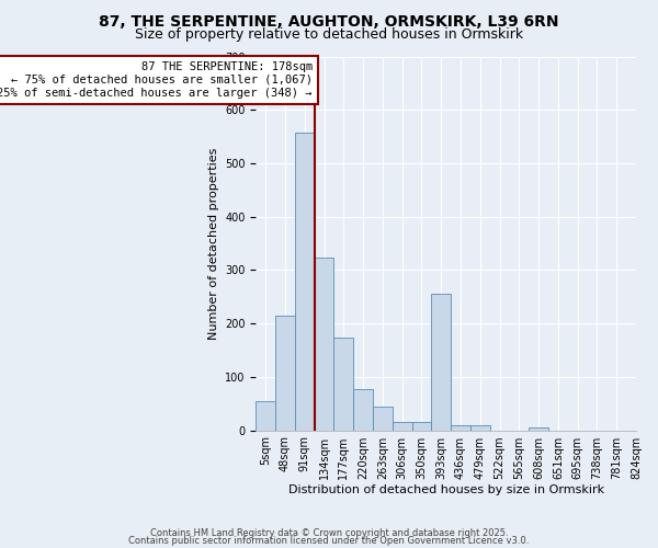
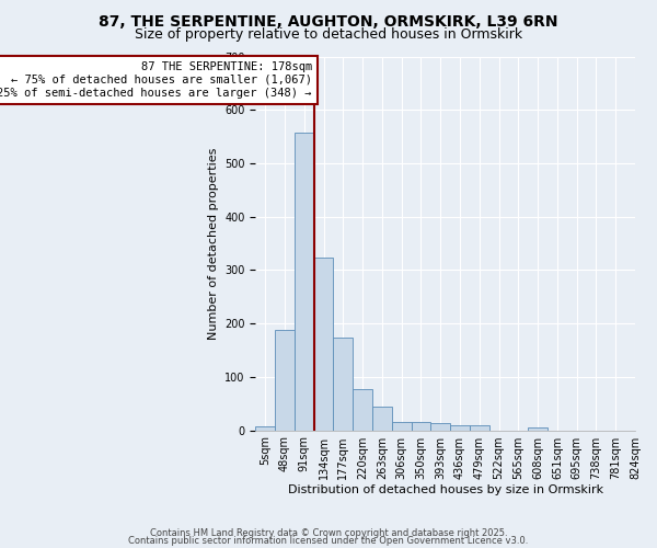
5sqm: 55 -> 7
48sqm: 215 -> 188
393sqm: 255 -> 13
